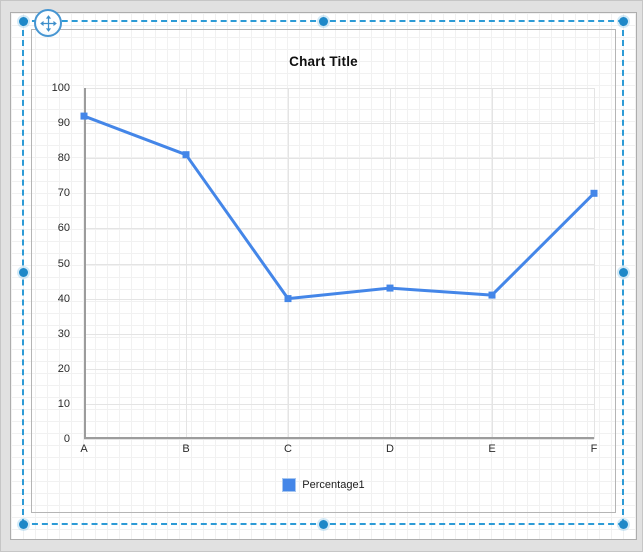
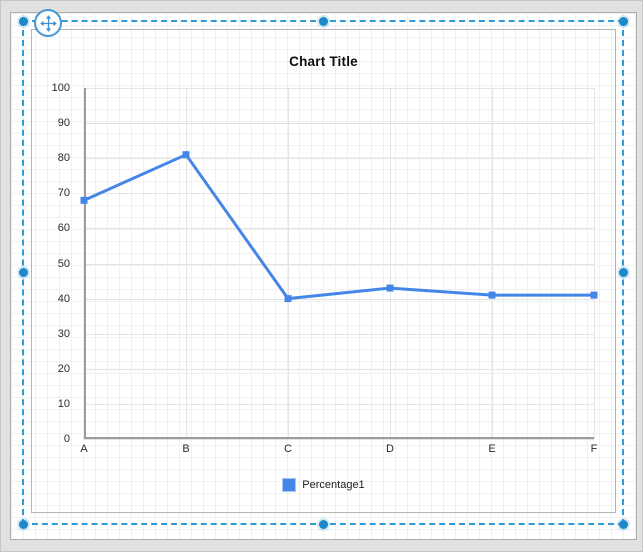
A: 92 -> 68
F: 70 -> 41
